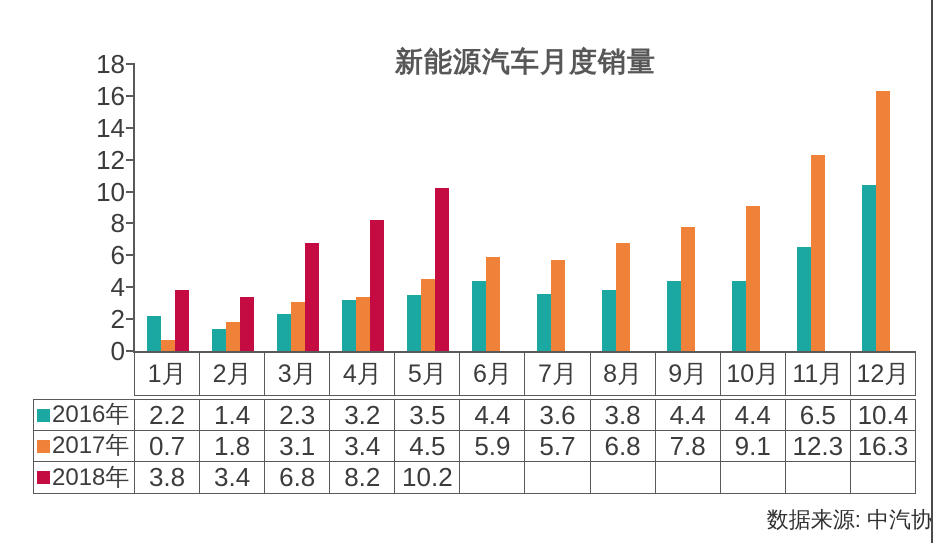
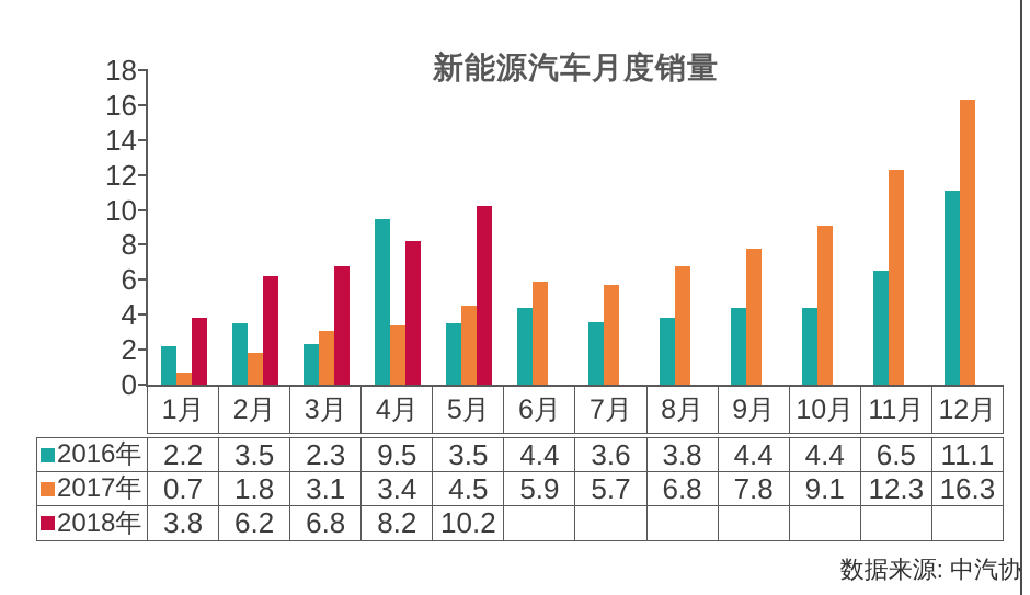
2016年/2月: 1.4 -> 3.5
2018年/2月: 3.4 -> 6.2
2016年/4月: 3.2 -> 9.5
2016年/12月: 10.4 -> 11.1
